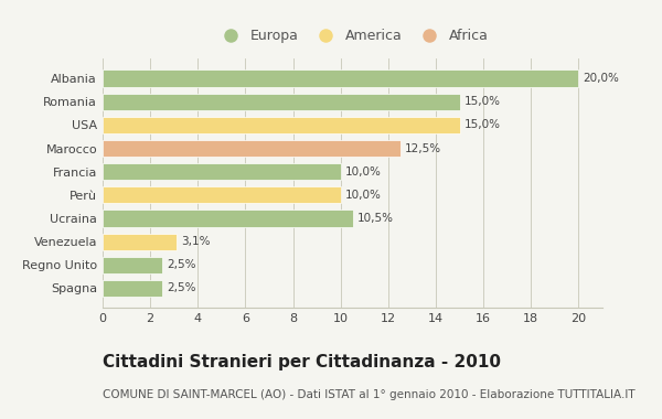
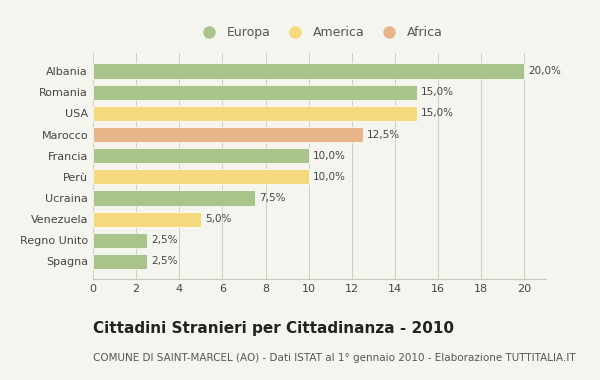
Ucraina: 10,5% -> 7,5%
Venezuela: 3,1% -> 5,0%
